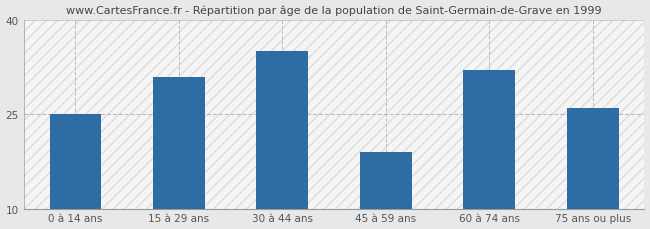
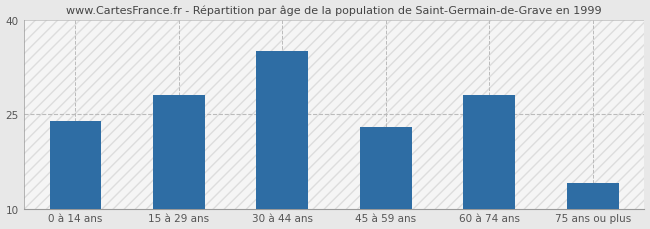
0 à 14 ans: 25 -> 24
15 à 29 ans: 31 -> 28
45 à 59 ans: 19 -> 23
60 à 74 ans: 32 -> 28
75 ans ou plus: 26 -> 14
